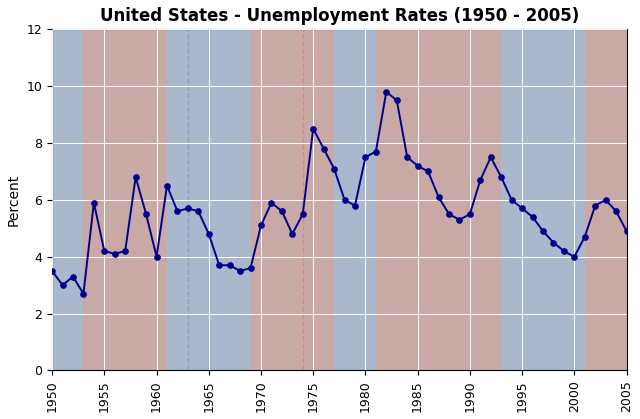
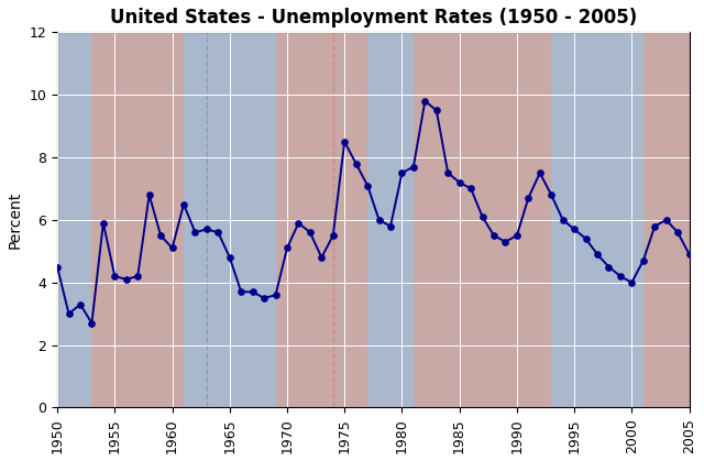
1950: 3.5 -> 4.5
1960: 4.0 -> 5.1
